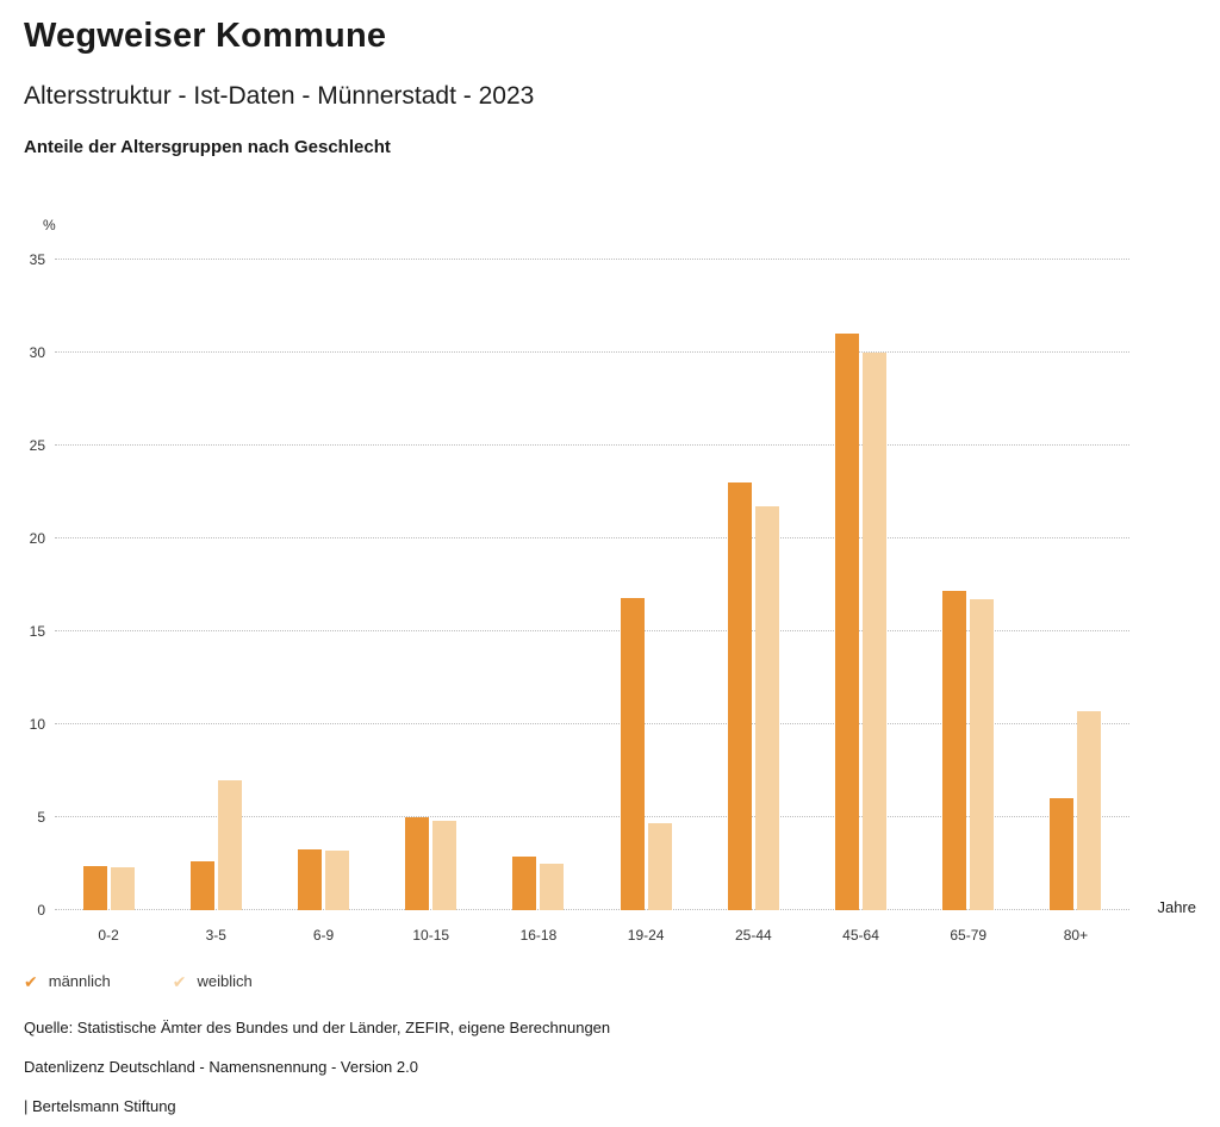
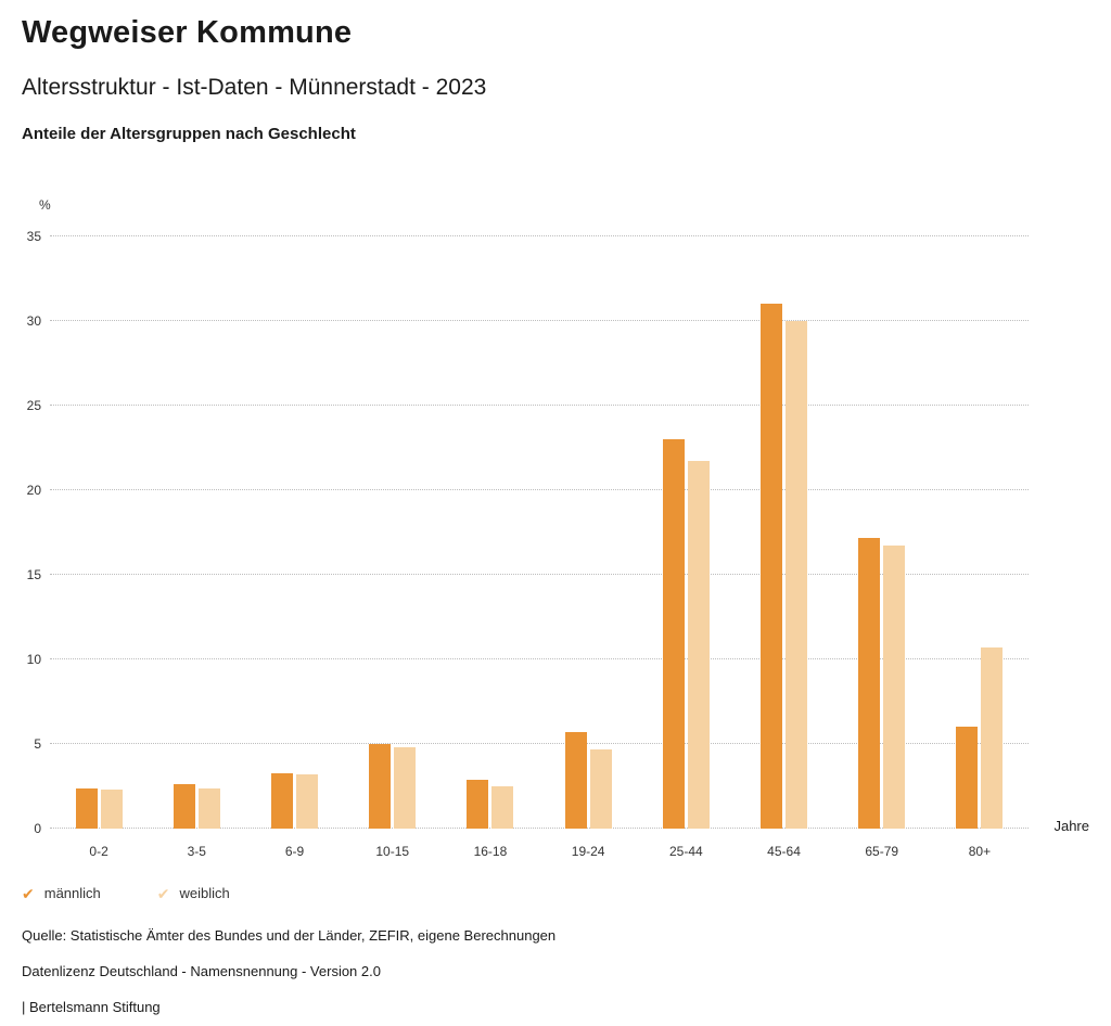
weiblich/3-5: 7.0 -> 2.4
männlich/19-24: 16.8 -> 5.7
